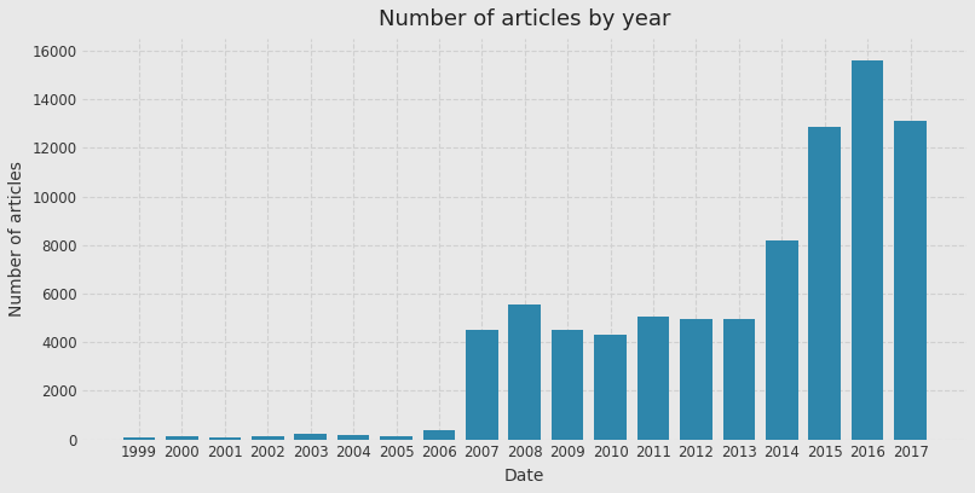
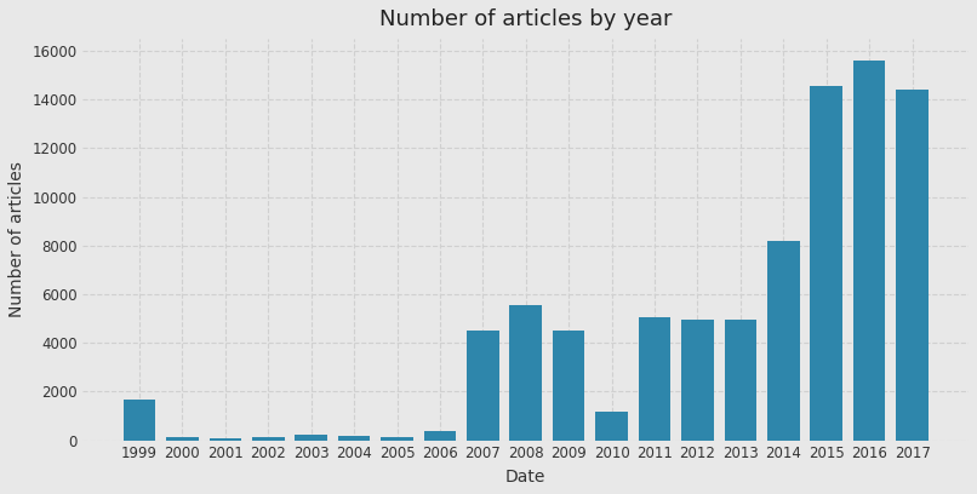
1999: 100 -> 1650
2010: 4300 -> 1200
2015: 12850 -> 14550
2017: 13100 -> 14400
